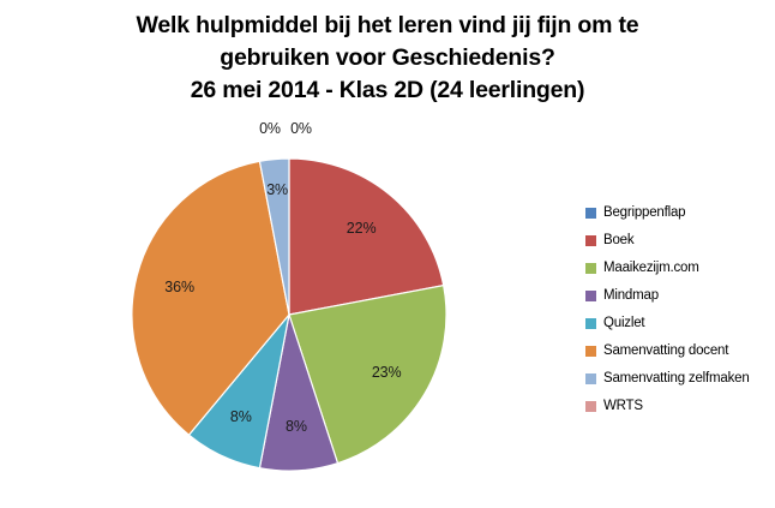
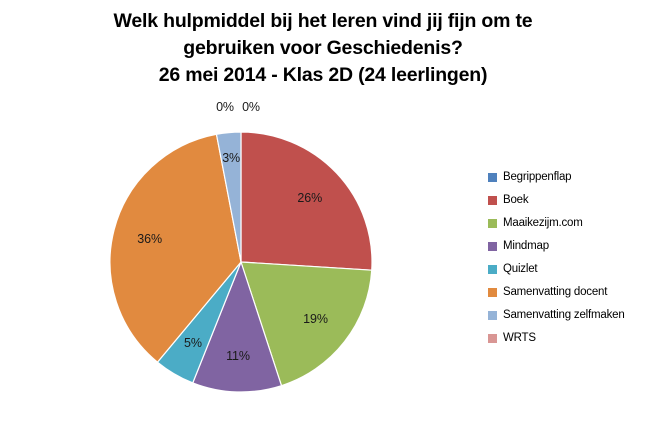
Boek: 22% -> 26%
Maaikezijm.com: 23% -> 19%
Mindmap: 8% -> 11%
Quizlet: 8% -> 5%
